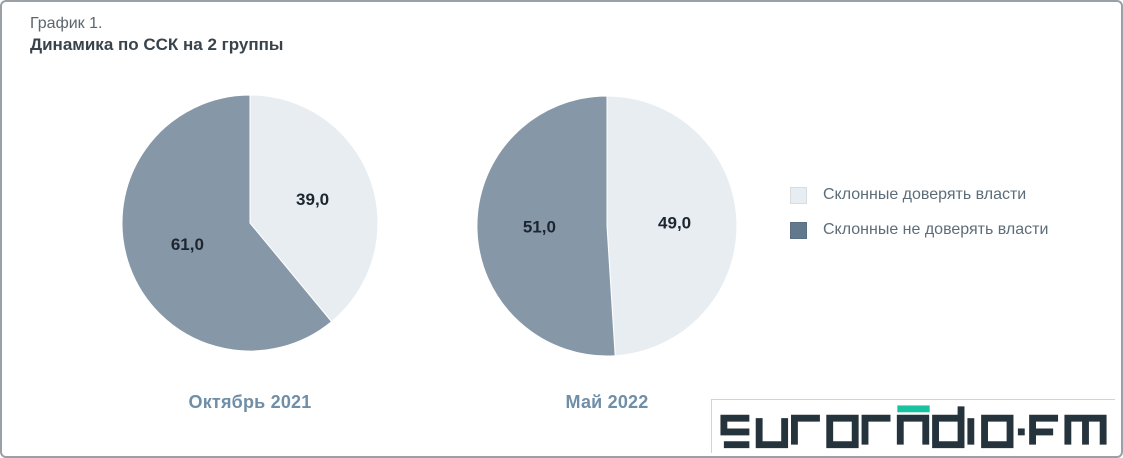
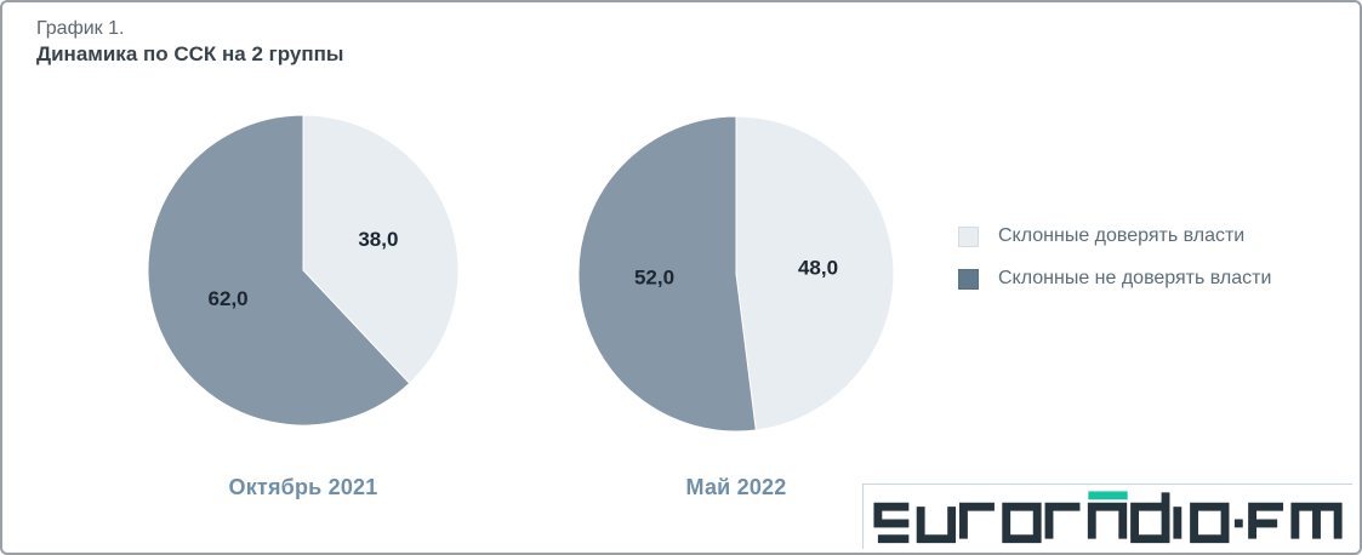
Октябрь 2021/Склонные доверять власти: 39,0 -> 38,0
Октябрь 2021/Склонные не доверять власти: 61,0 -> 62,0
Май 2022/Склонные доверять власти: 49,0 -> 48,0
Май 2022/Склонные не доверять власти: 51,0 -> 52,0
